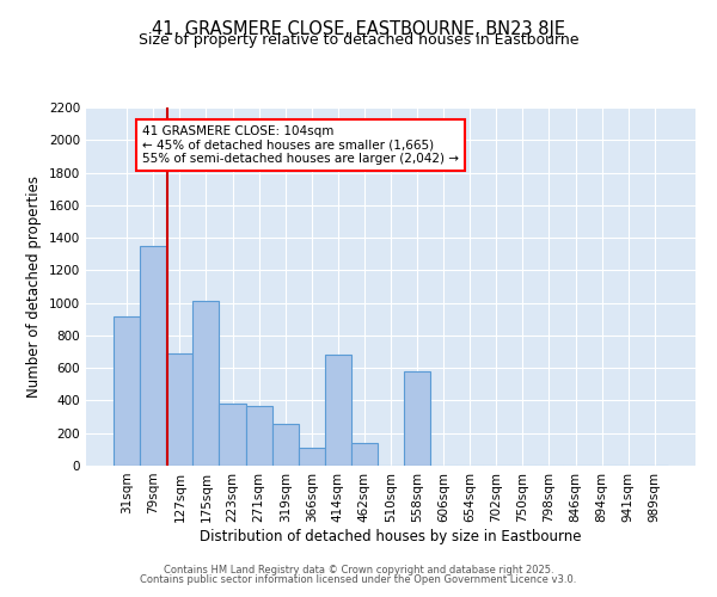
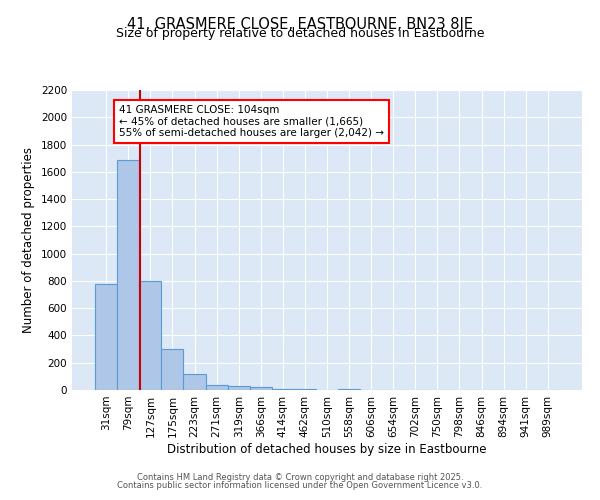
31sqm: 920 -> 780
79sqm: 1350 -> 1690
127sqm: 690 -> 800
175sqm: 1010 -> 300
223sqm: 380 -> 120
271sqm: 370 -> 40
319sqm: 260 -> 30
366sqm: 110 -> 20
414sqm: 680 -> 10
462sqm: 140 -> 10
558sqm: 580 -> 10
